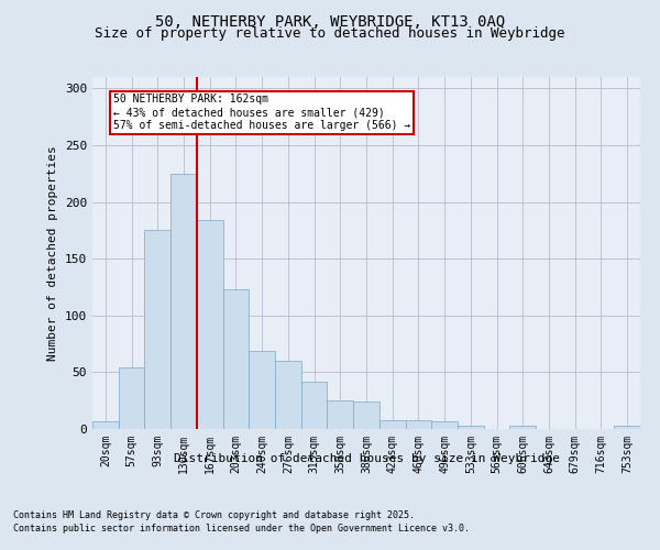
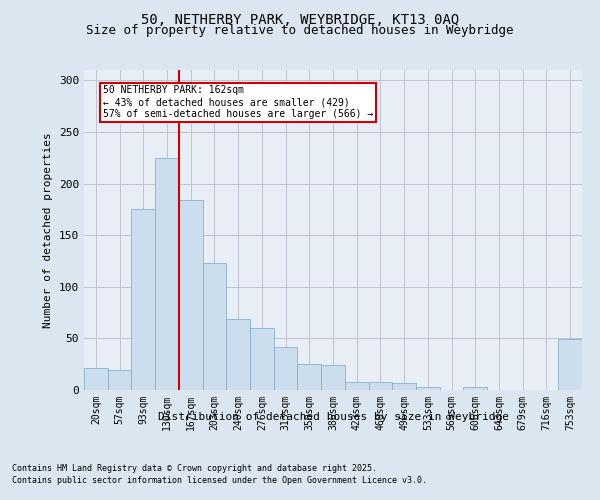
20sqm: 7 -> 21
57sqm: 54 -> 19
753sqm: 3 -> 49
